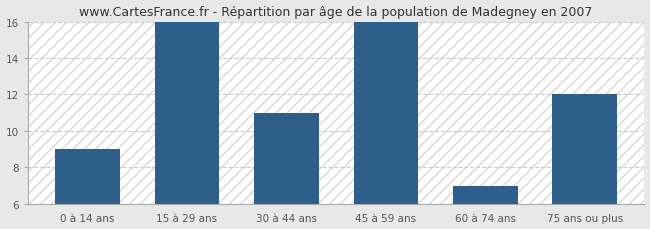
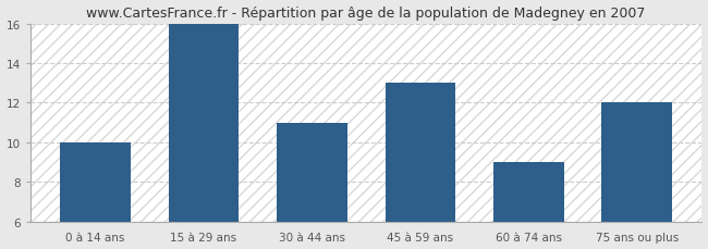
0 à 14 ans: 9 -> 10
45 à 59 ans: 16 -> 13
60 à 74 ans: 7 -> 9
